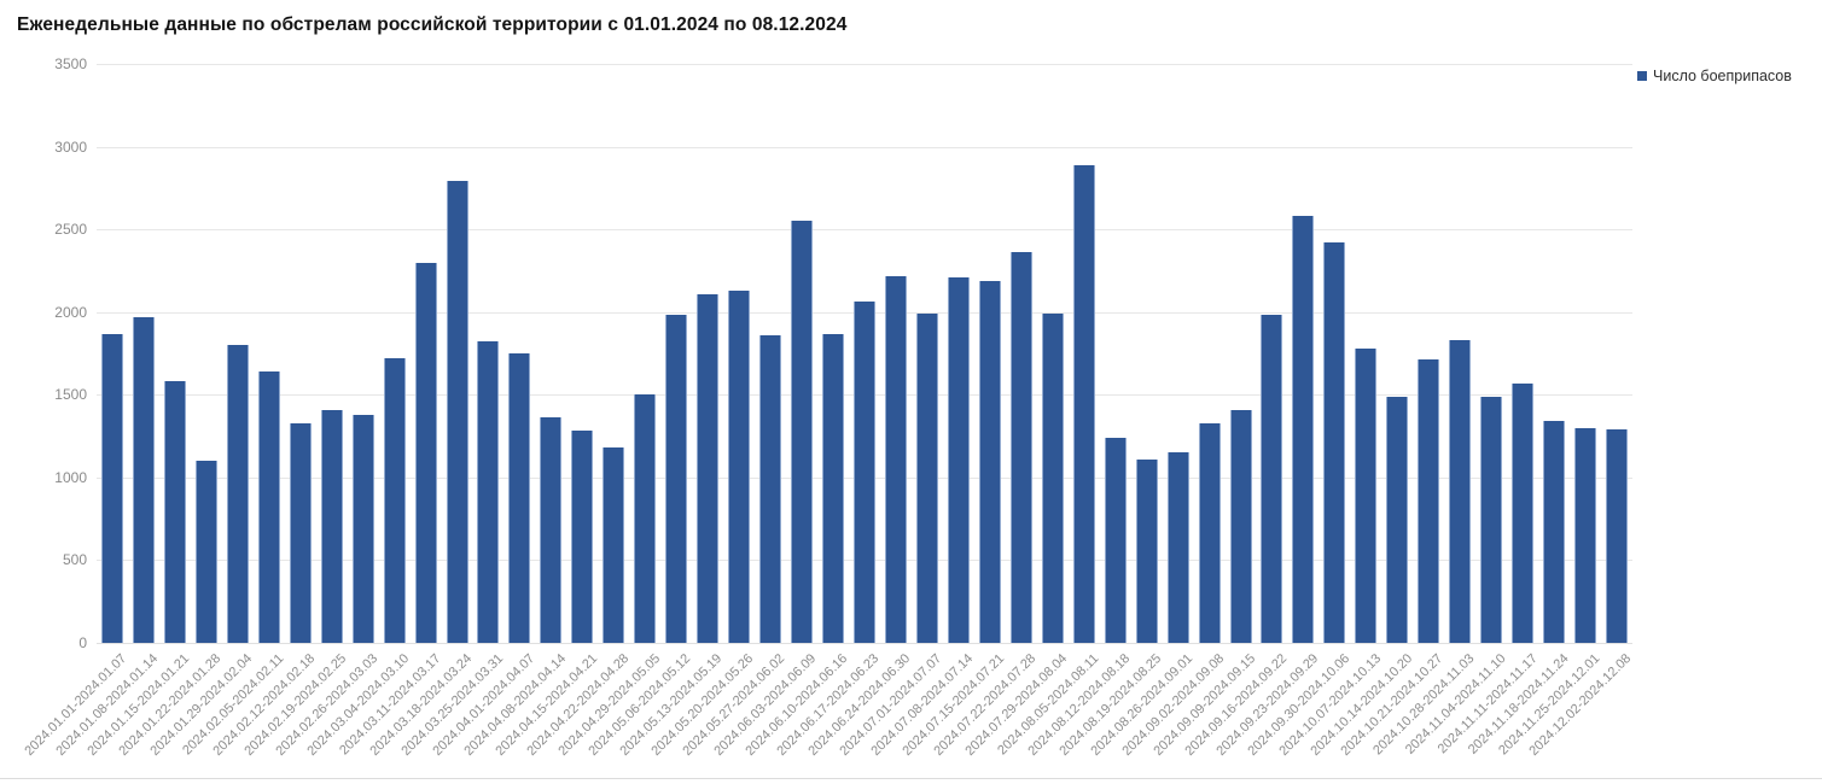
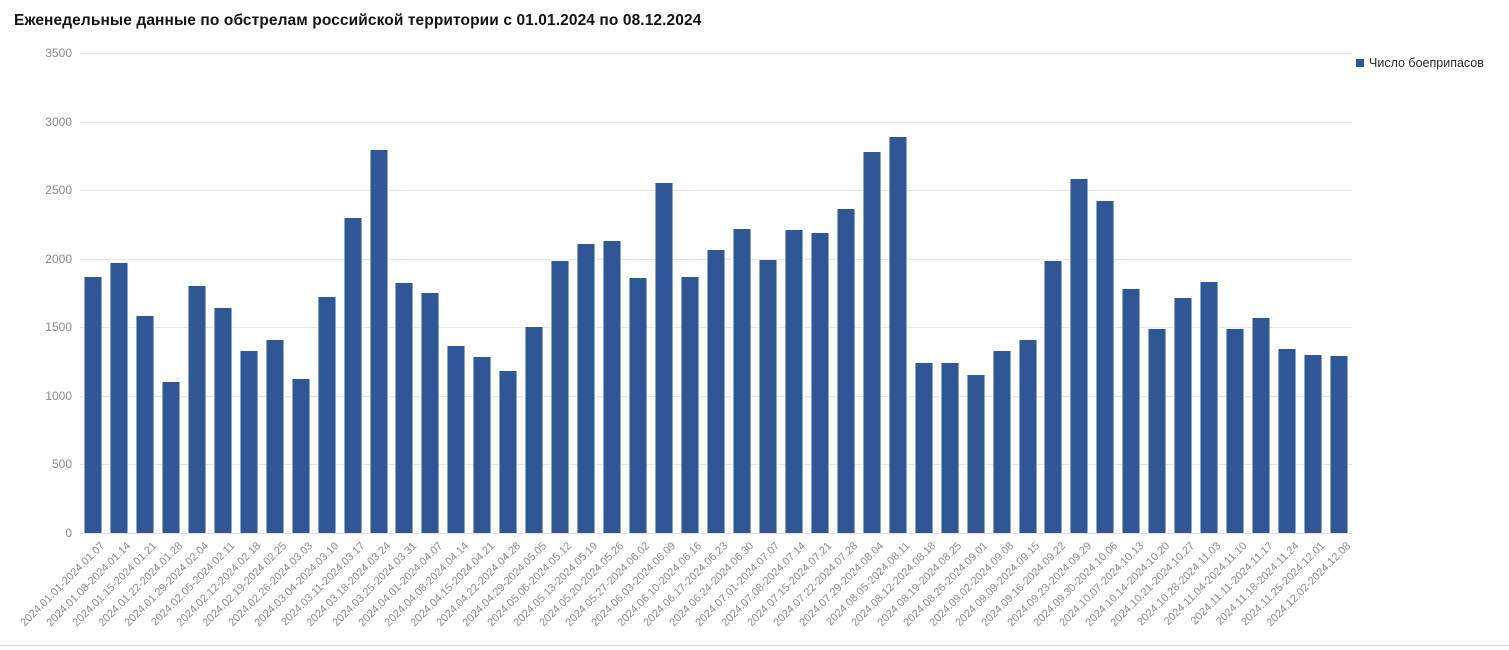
2024.02.26-2024.03.03: 1380 -> 1120
2024.07.29-2024.08.04: 1990 -> 2780
2024.08.19-2024.08.25: 1110 -> 1240
